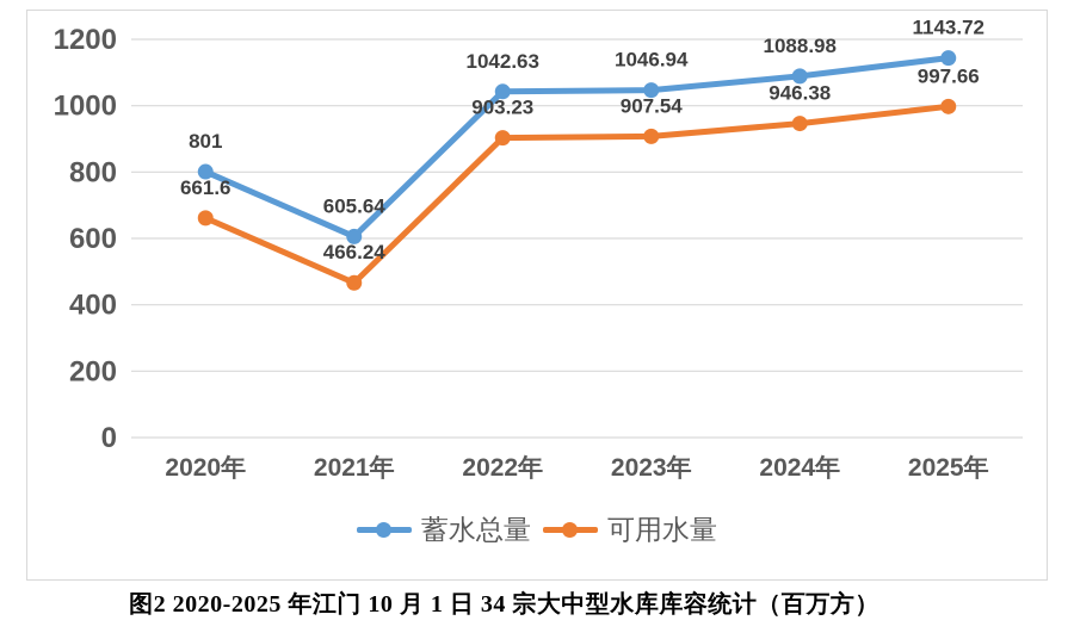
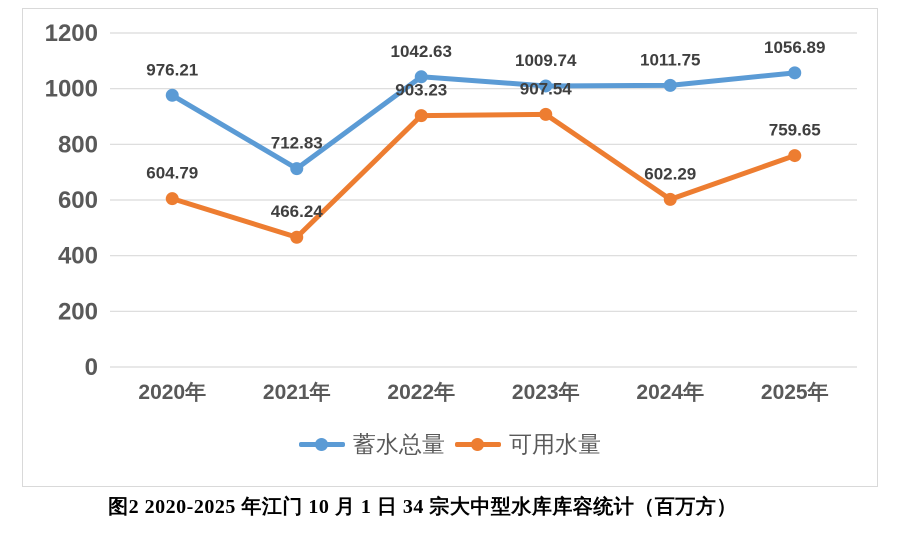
蓄水总量/2020年: 801 -> 976.21
可用水量/2020年: 661.6 -> 604.79
蓄水总量/2021年: 605.64 -> 712.83
蓄水总量/2023年: 1046.94 -> 1009.74
蓄水总量/2024年: 1088.98 -> 1011.75
可用水量/2024年: 946.38 -> 602.29
蓄水总量/2025年: 1143.72 -> 1056.89
可用水量/2025年: 997.66 -> 759.65
